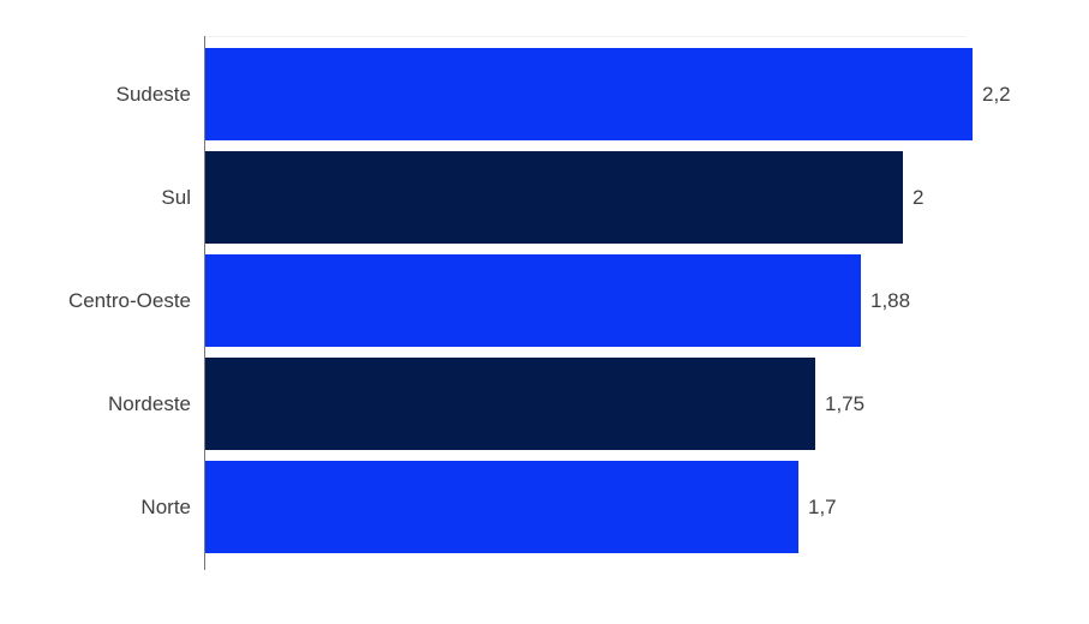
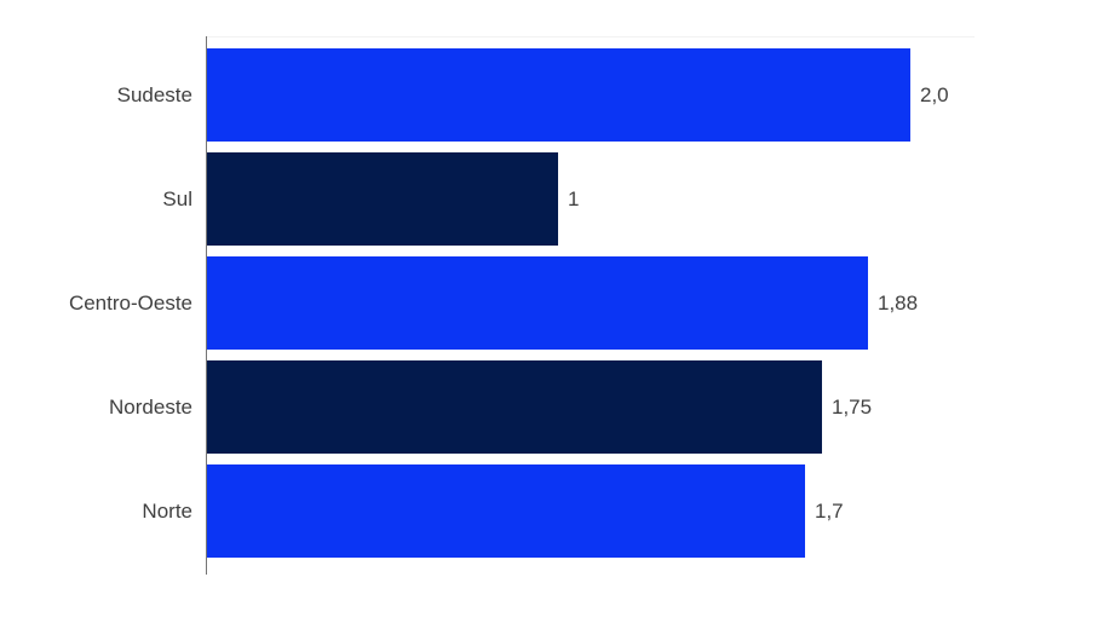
Sudeste: 2,2 -> 2,0
Sul: 2 -> 1
